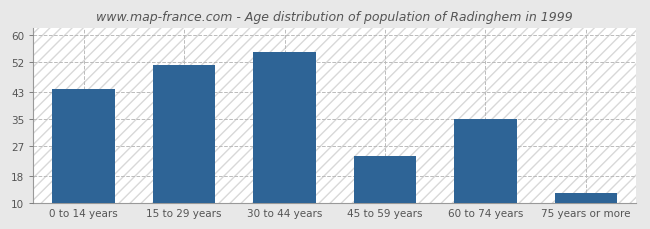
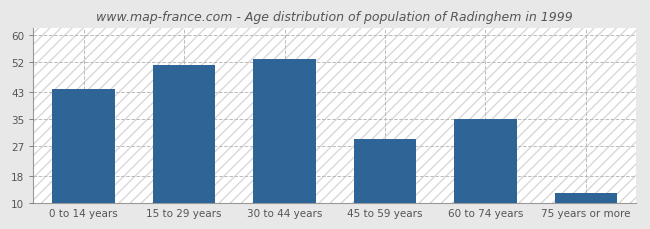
30 to 44 years: 55 -> 53
45 to 59 years: 24 -> 29
